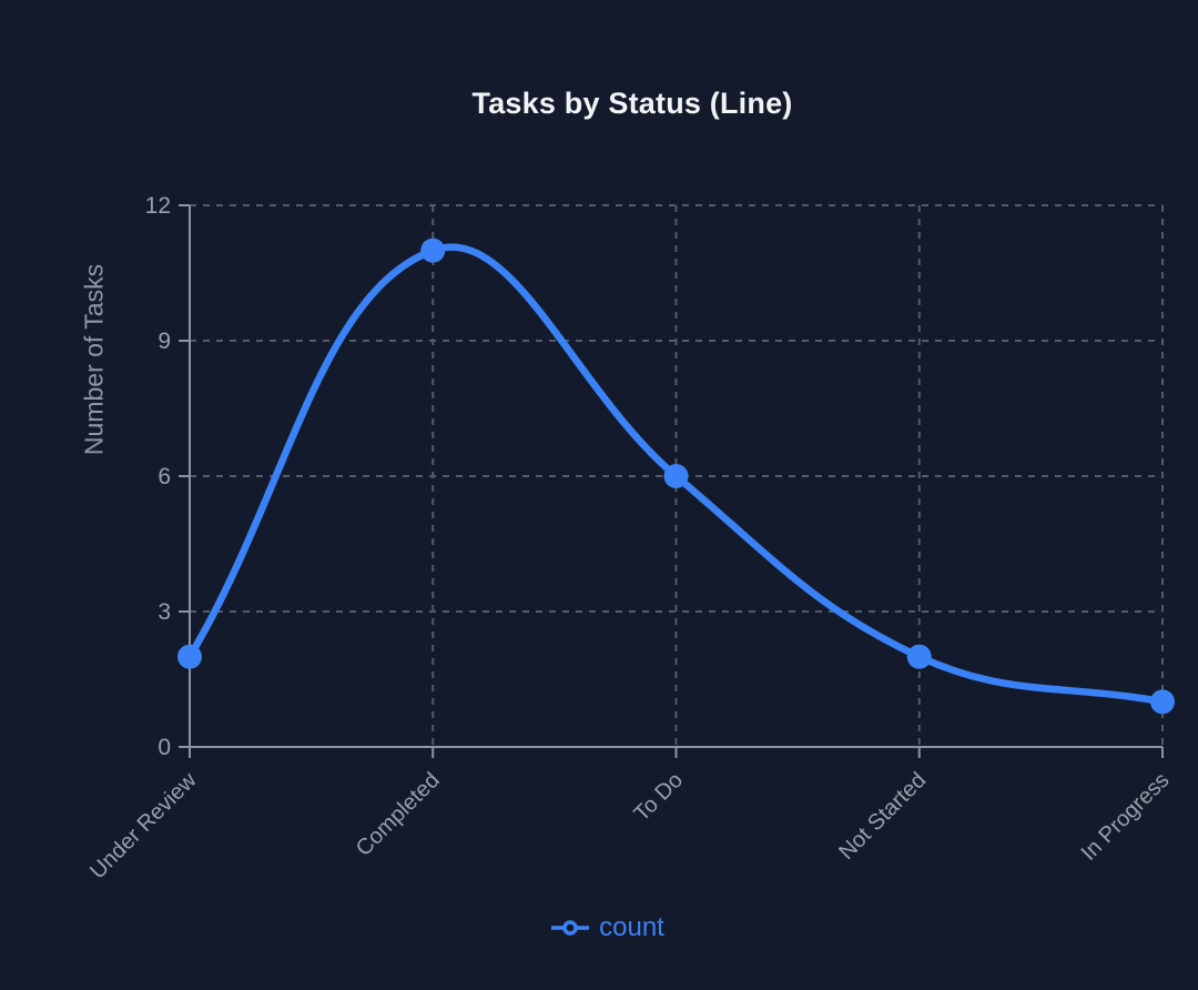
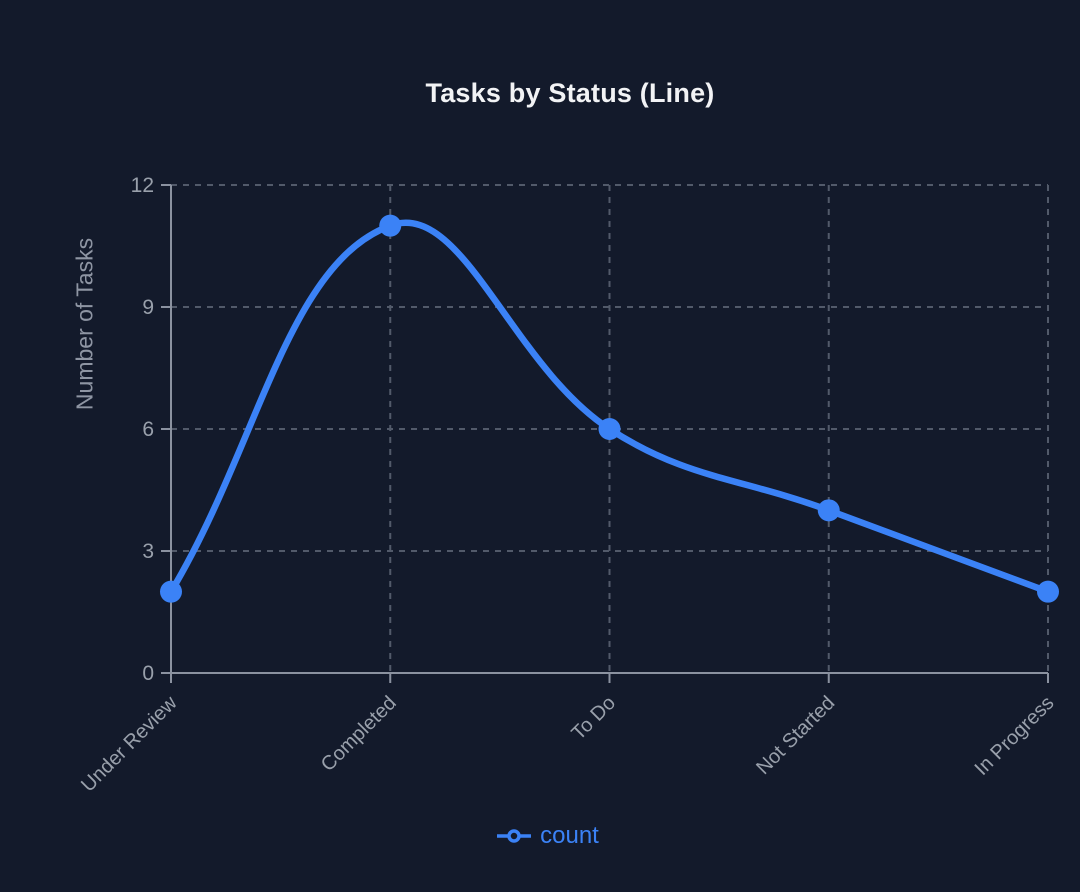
Not Started: 2 -> 4
In Progress: 1 -> 2
